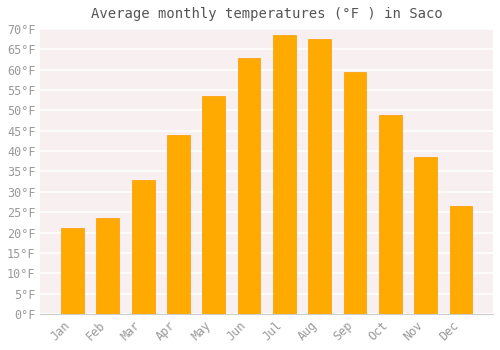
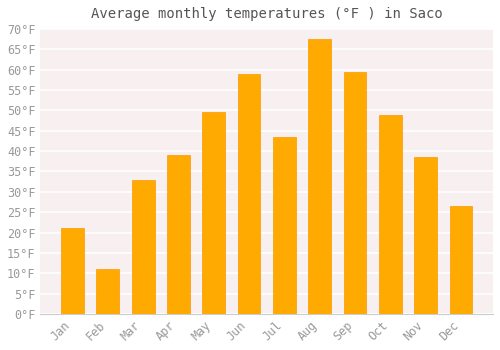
Feb: 23.5°F -> 11.0°F
Apr: 44.0°F -> 39.0°F
May: 53.5°F -> 49.5°F
Jun: 63.0°F -> 59.0°F
Jul: 68.5°F -> 43.5°F
